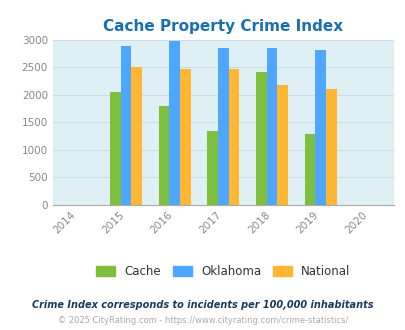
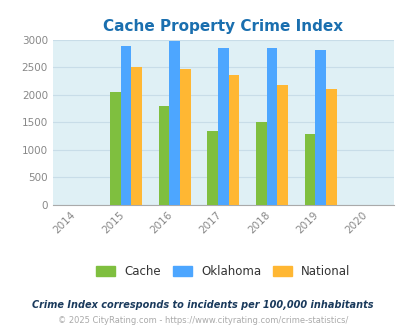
National/2017: 2460 -> 2360
Cache/2018: 2420 -> 1500
